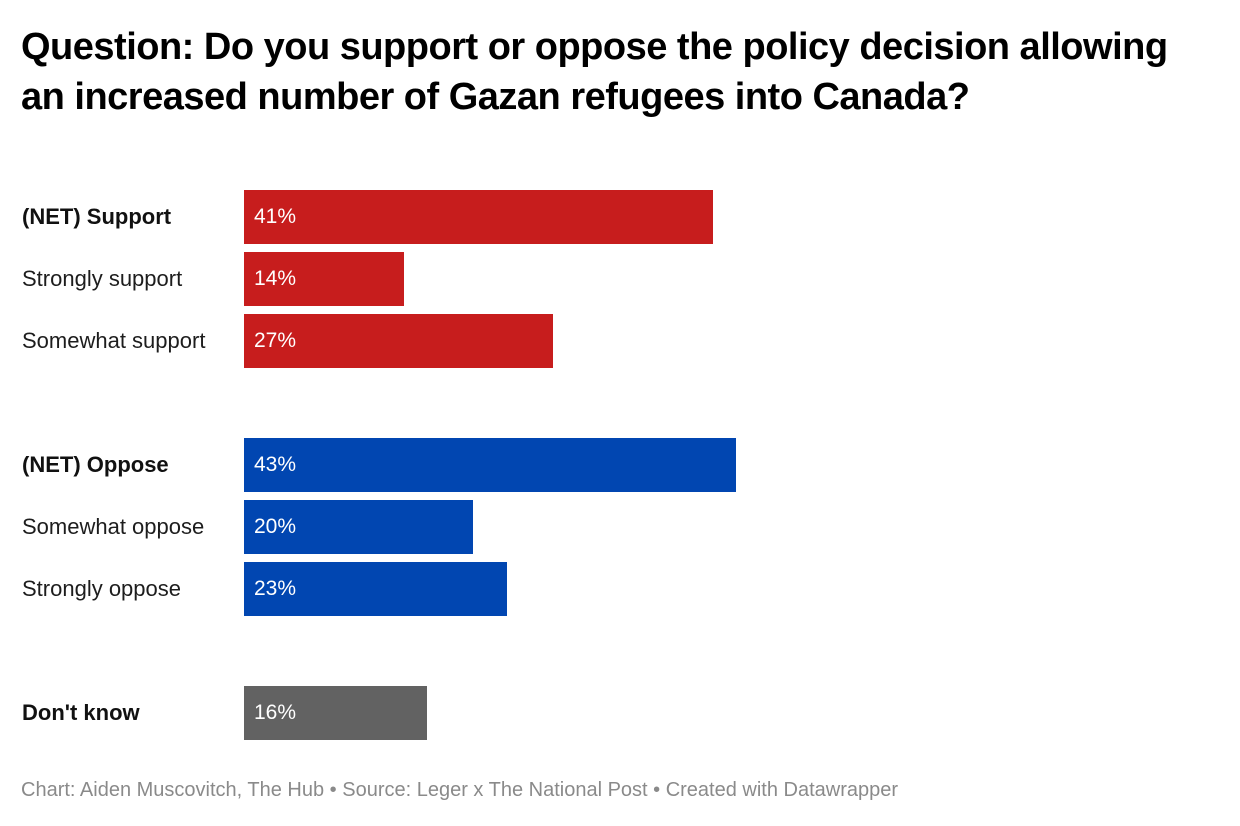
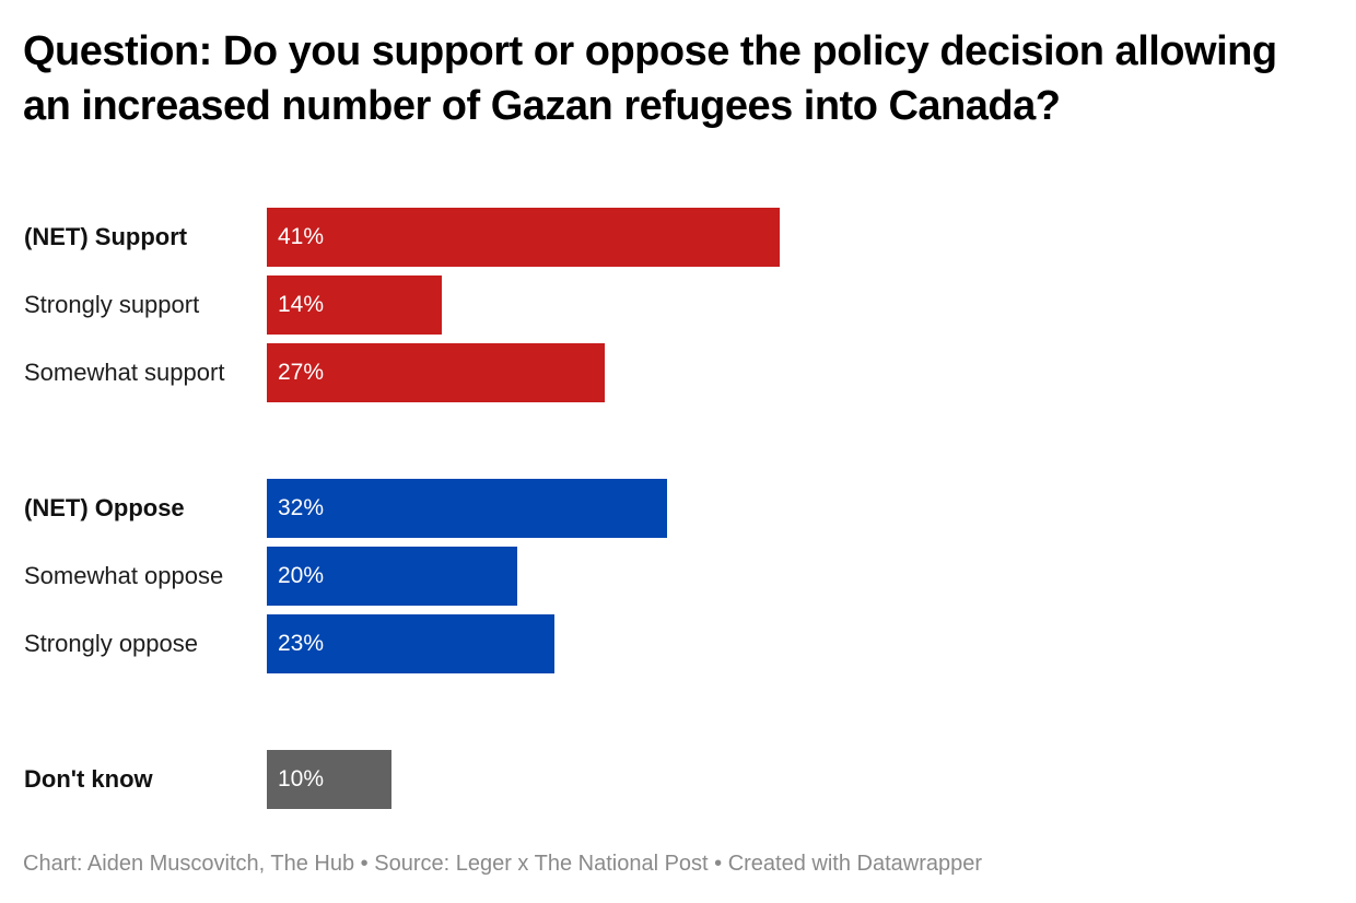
(NET) Oppose: 43% -> 32%
Don't know: 16% -> 10%
